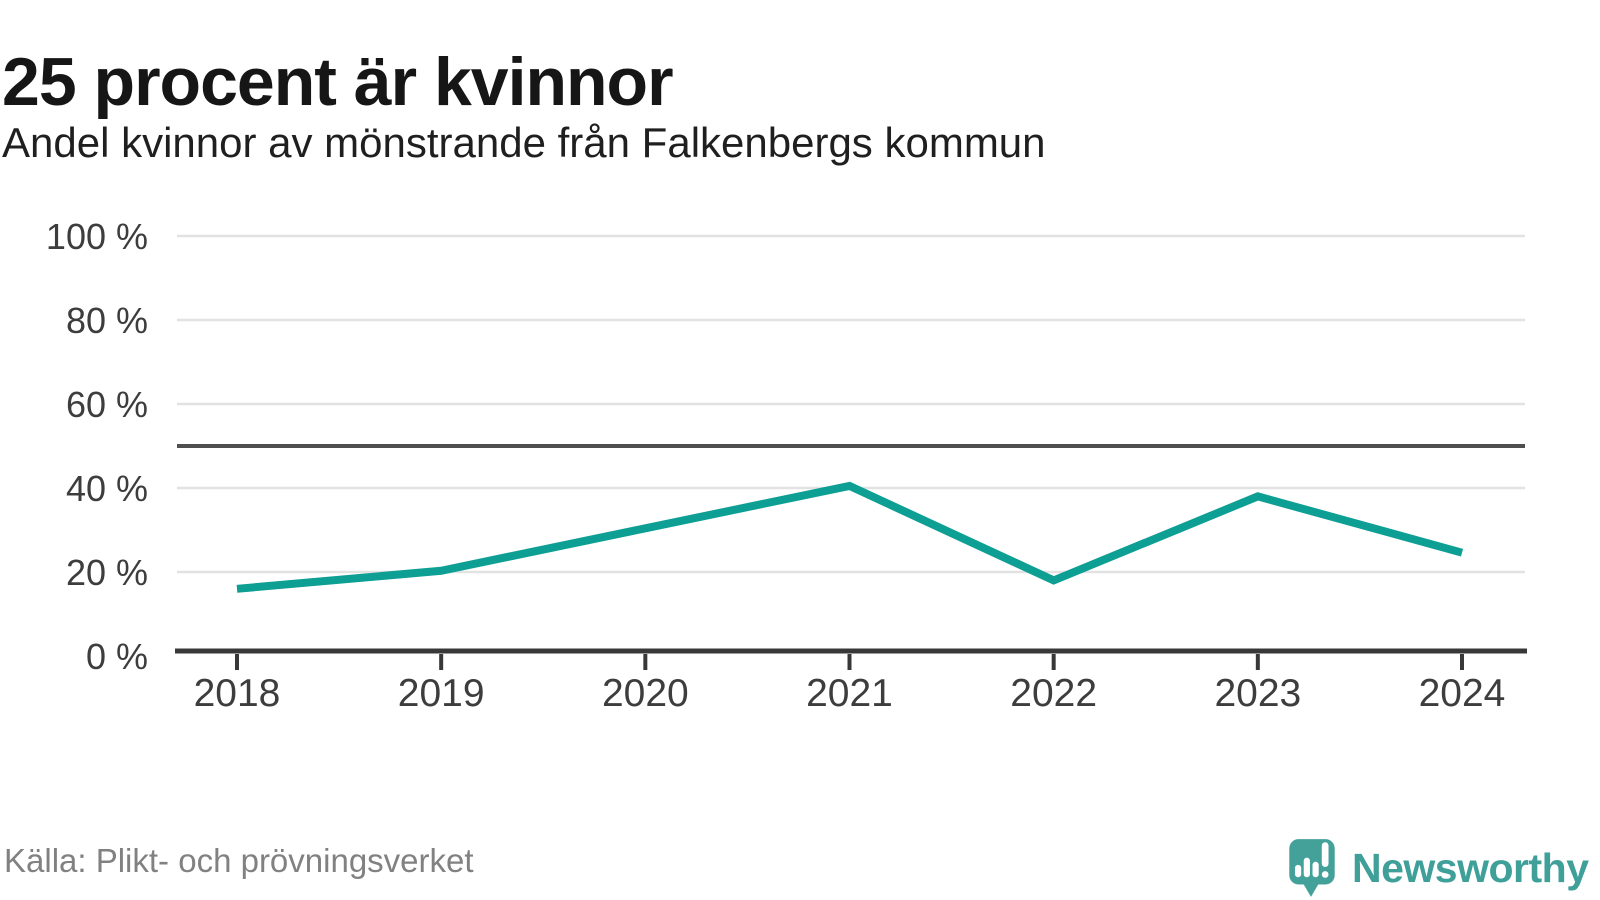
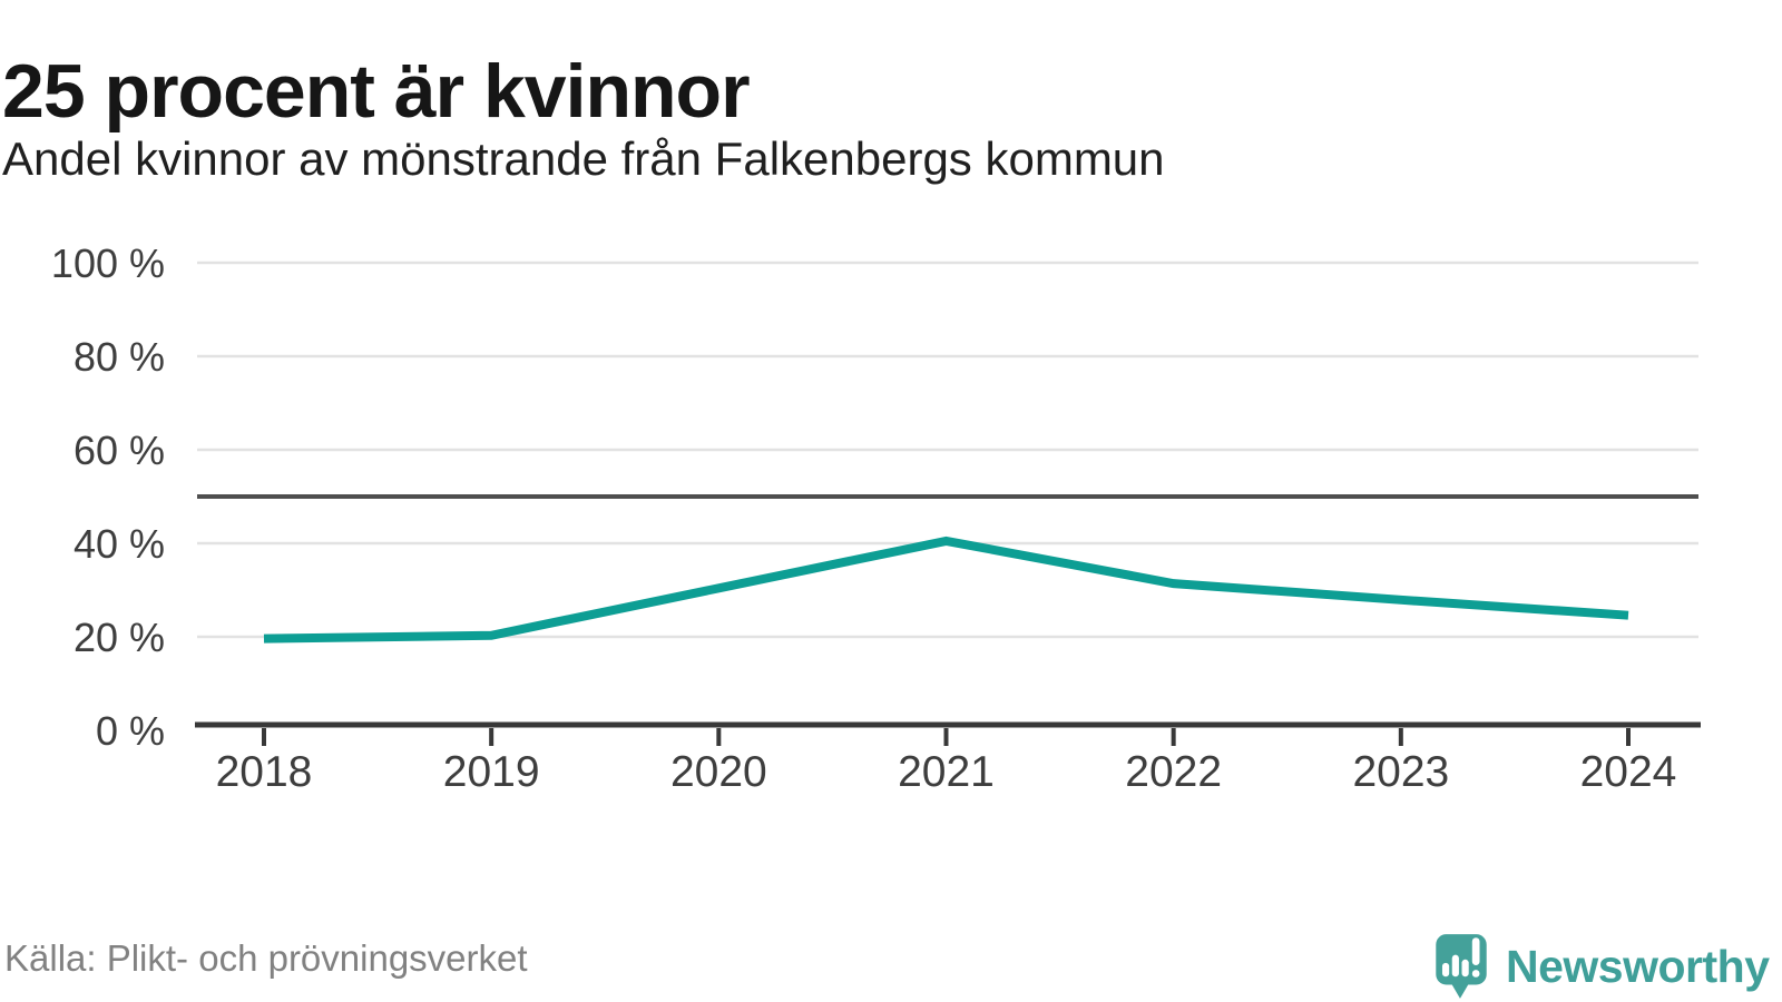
2018: 16% -> 20%
2022: 18% -> 31%
2023: 38% -> 28%
